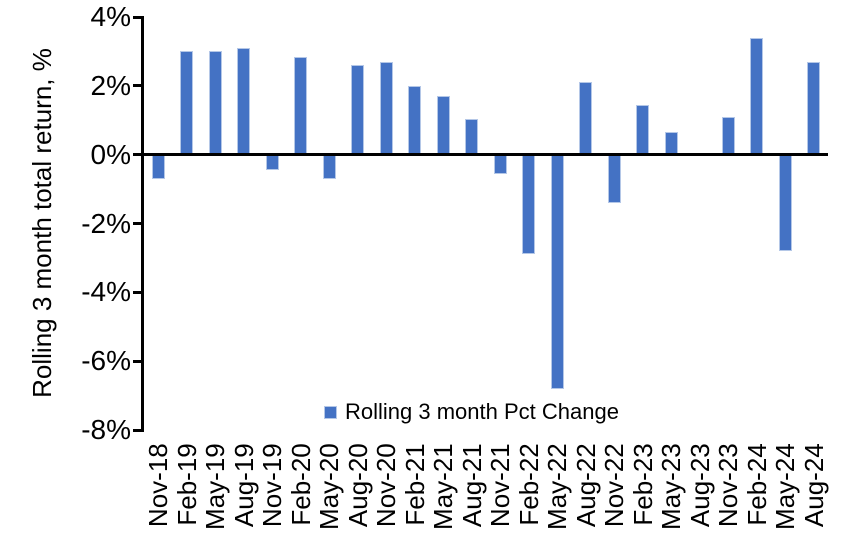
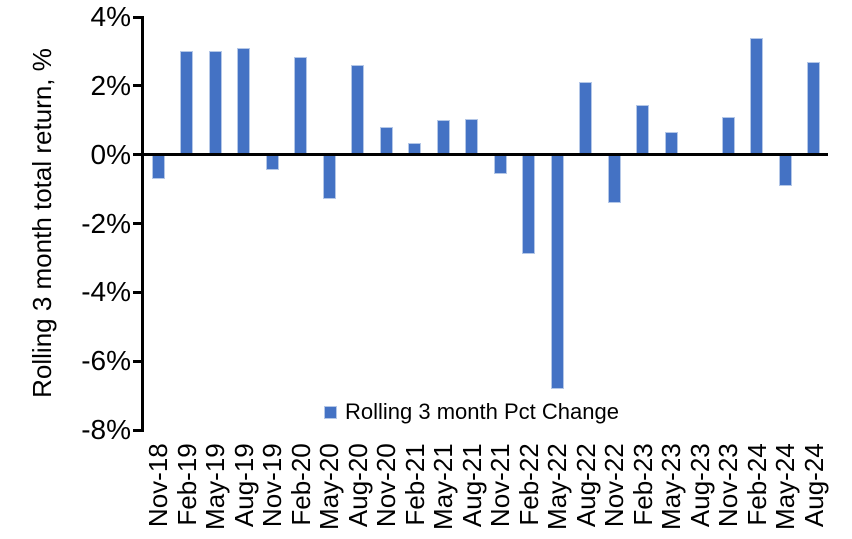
May-20: -0.7% -> -1.3%
Nov-20: 2.7% -> 0.8%
Feb-21: 2.0% -> 0.3%
May-21: 1.7% -> 1.0%
May-24: -2.8% -> -0.9%
